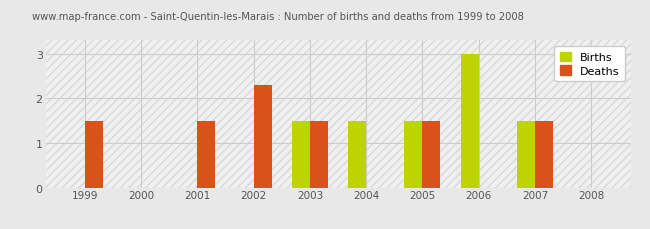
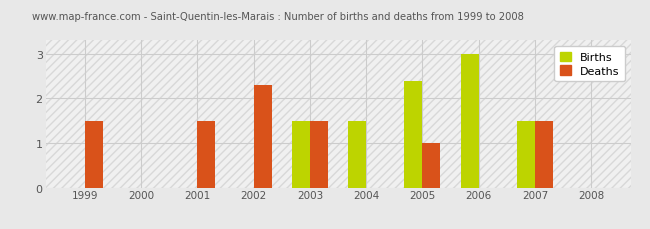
Births/2005: 1.5 -> 2.4
Deaths/2005: 1.5 -> 1.0
